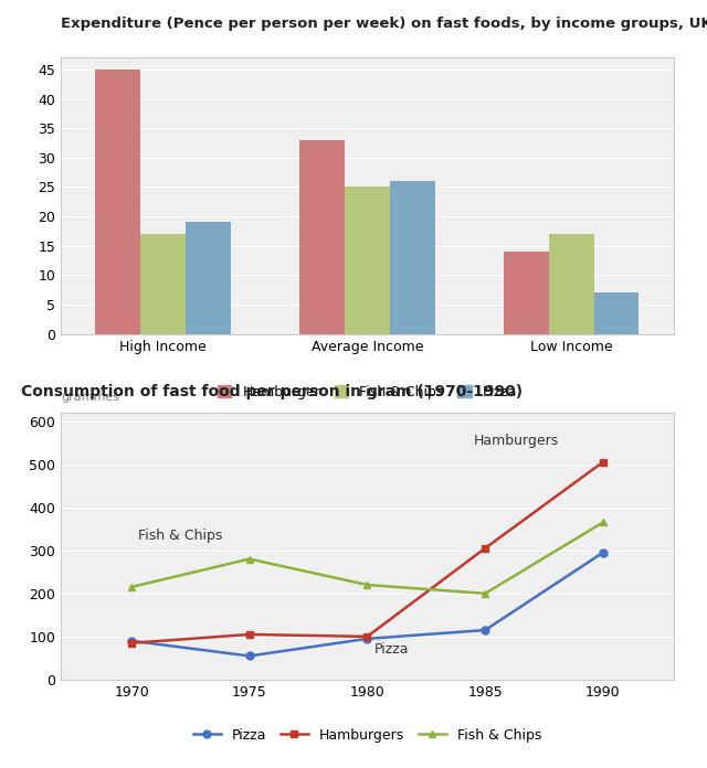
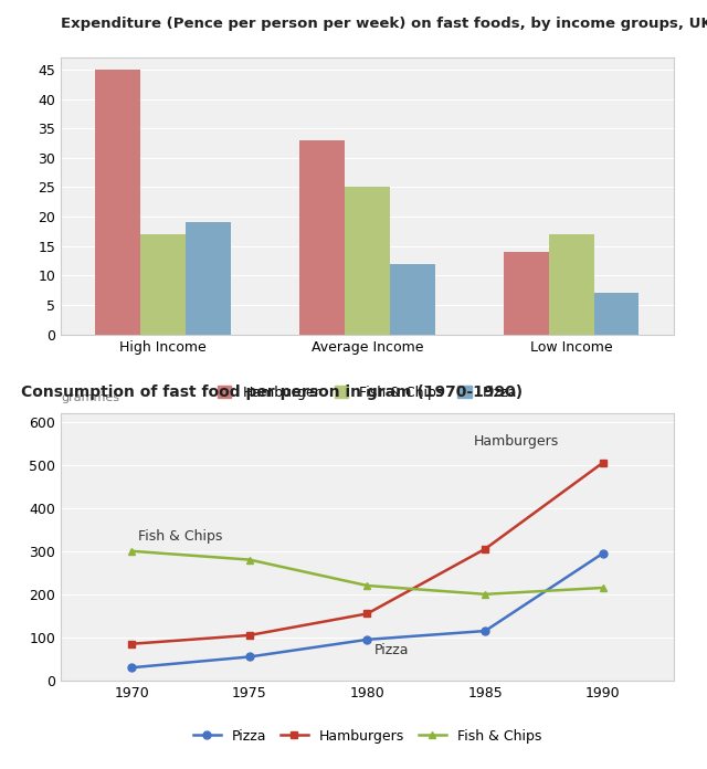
Pizza/Average Income: 26 -> 12
Pizza/1970: 90 -> 30
Fish & Chips/1970: 215 -> 300
Hamburgers/1980: 100 -> 155
Fish & Chips/1990: 365 -> 215
